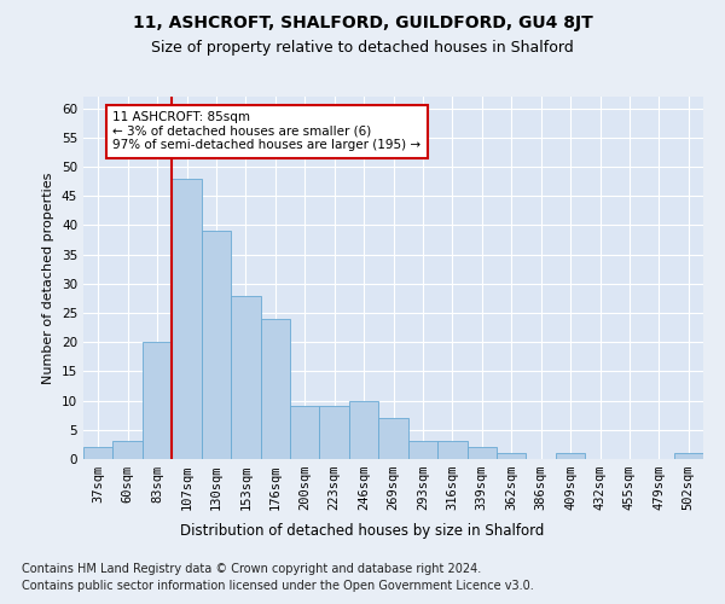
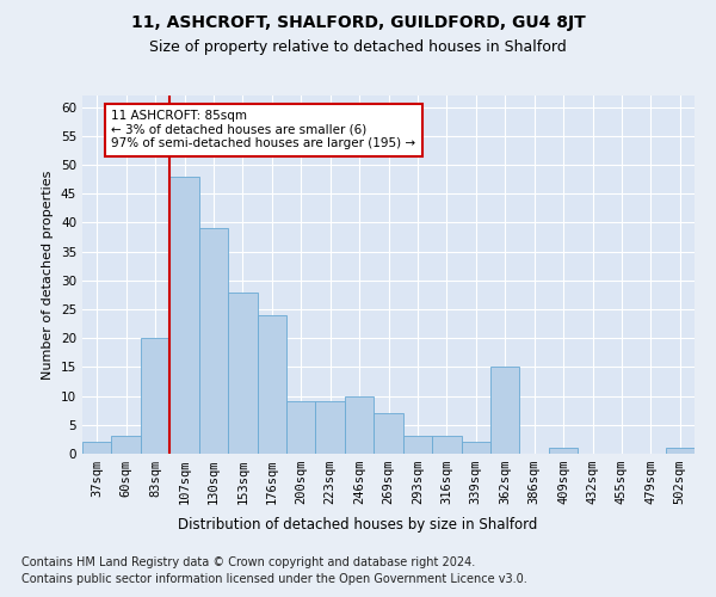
362sqm: 1 -> 15
